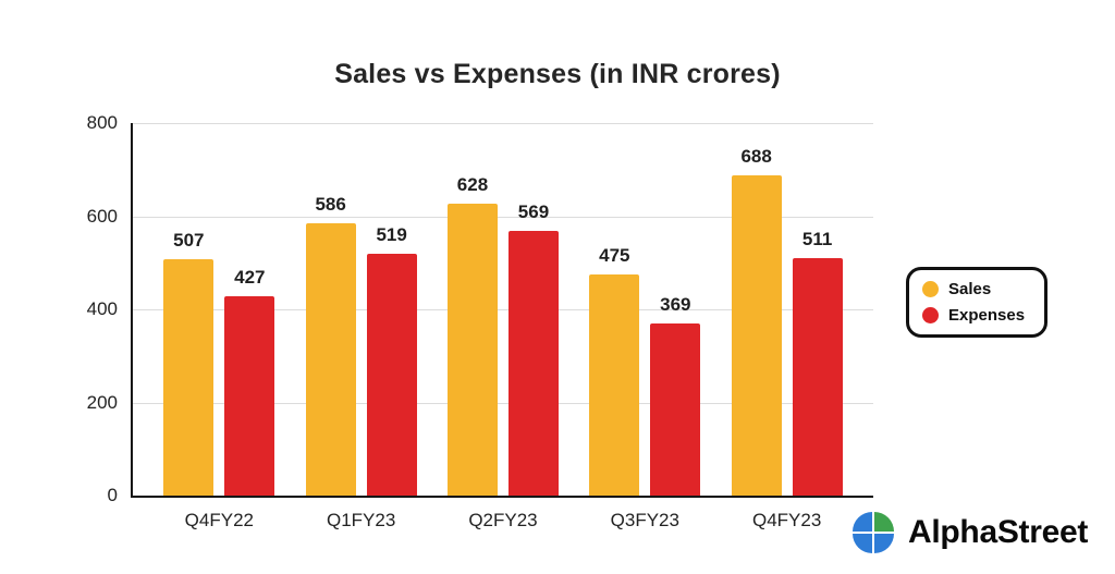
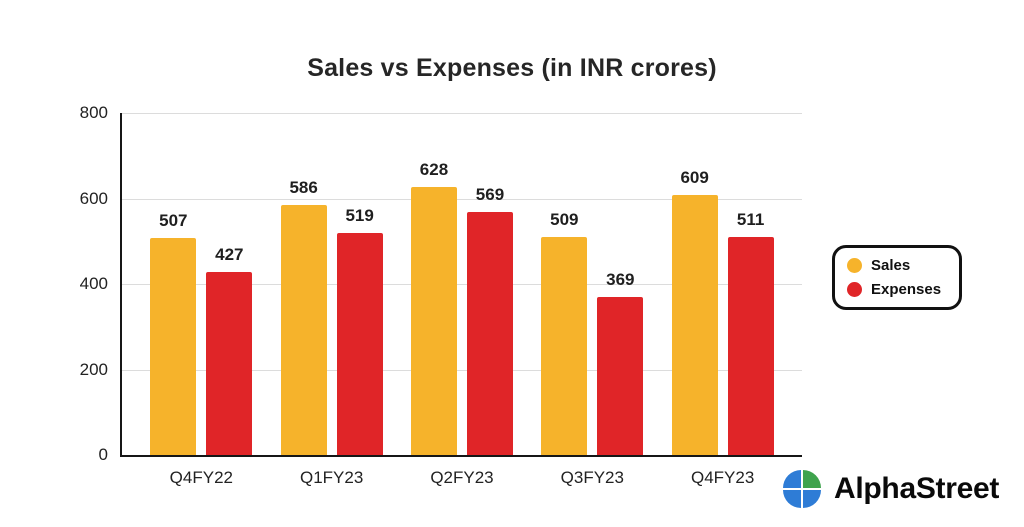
Sales/Q3FY23: 475 -> 509
Sales/Q4FY23: 688 -> 609
